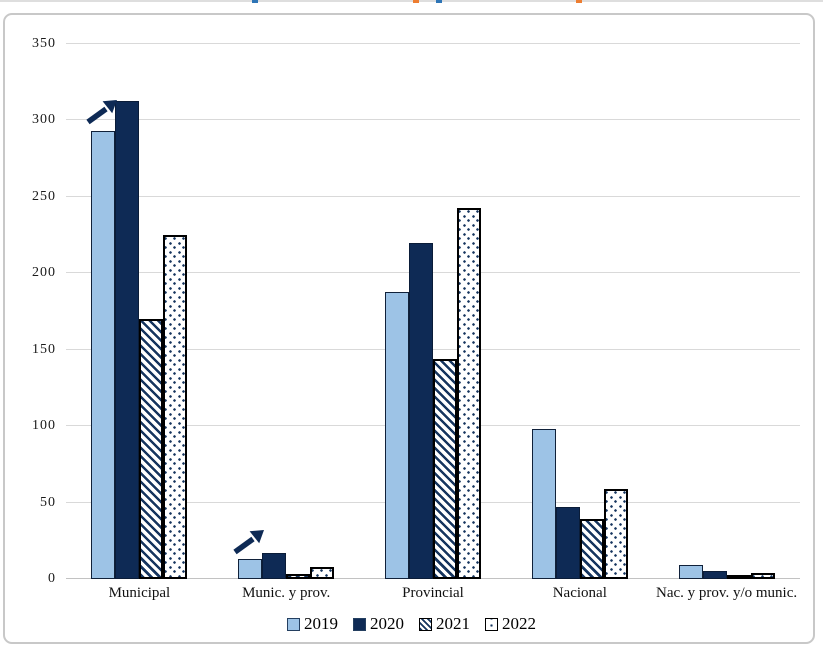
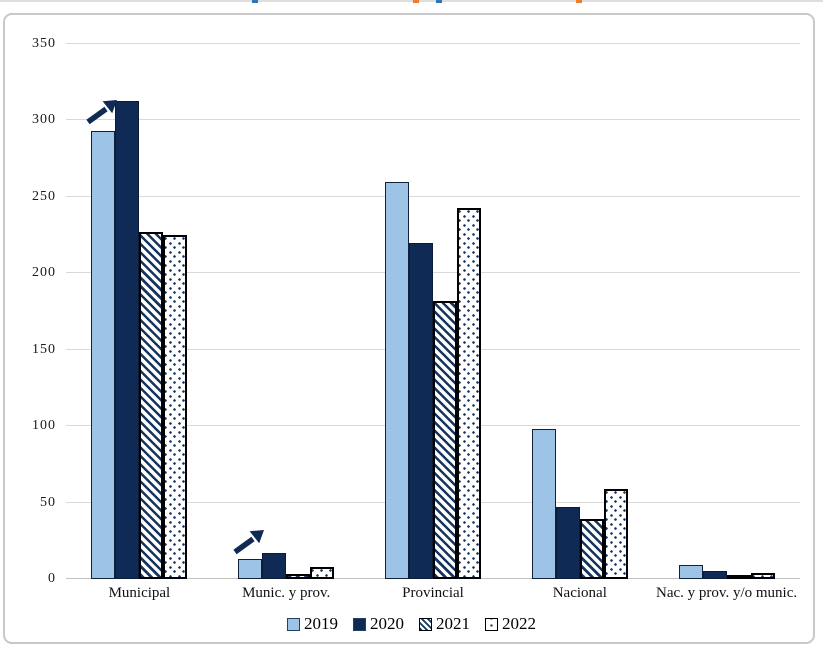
2021/Municipal: 170 -> 227
2019/Provincial: 188 -> 260
2021/Provincial: 144 -> 182
